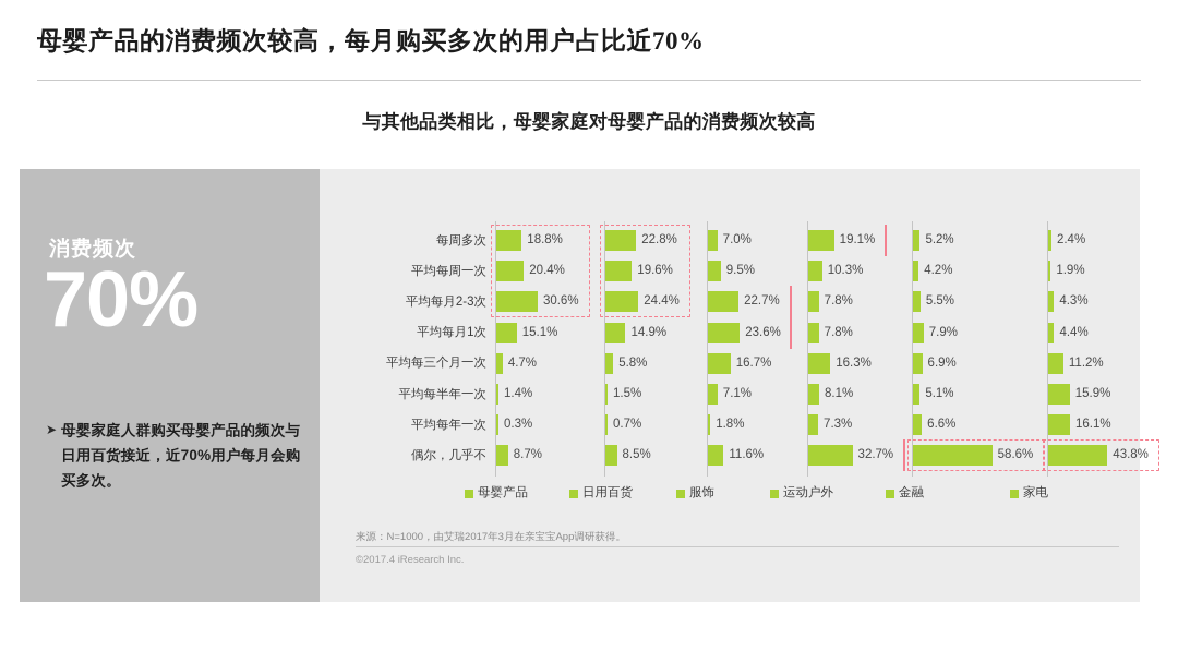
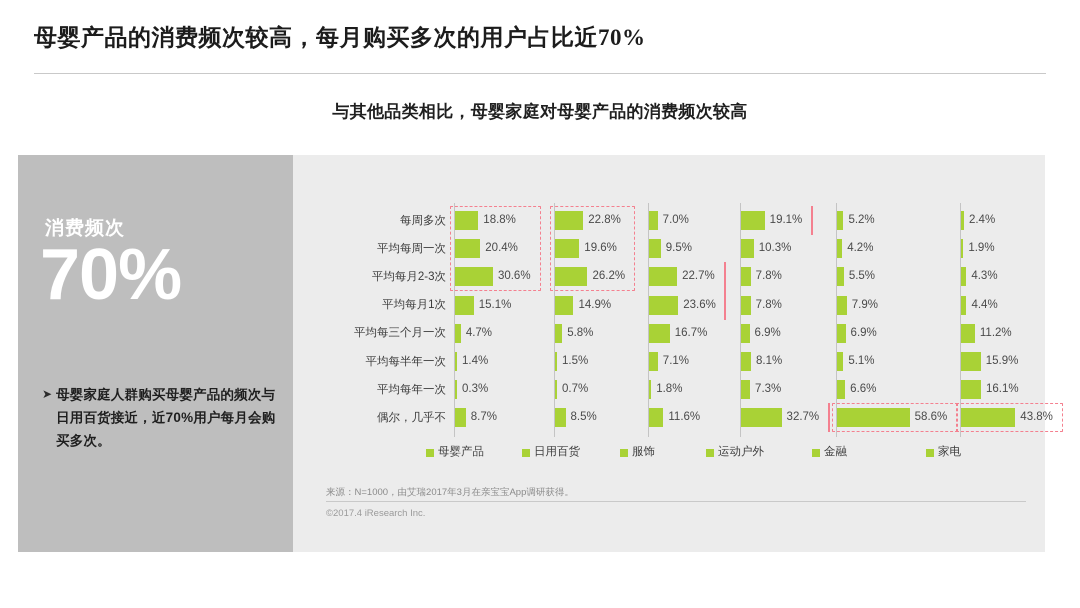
日用百货/平均每月2-3次: 24.4% -> 26.2%
运动户外/平均每三个月一次: 16.3% -> 6.9%
